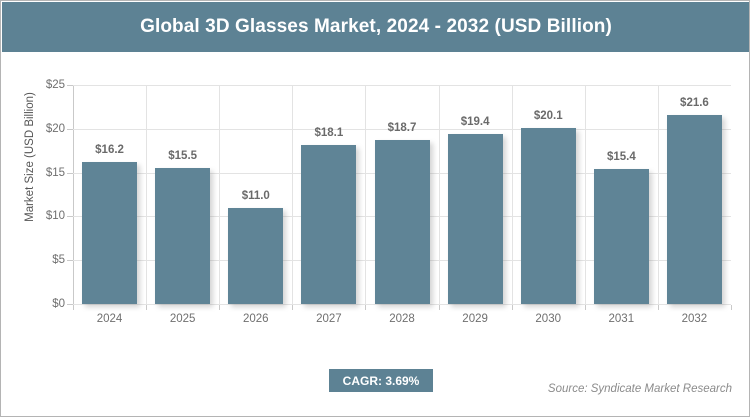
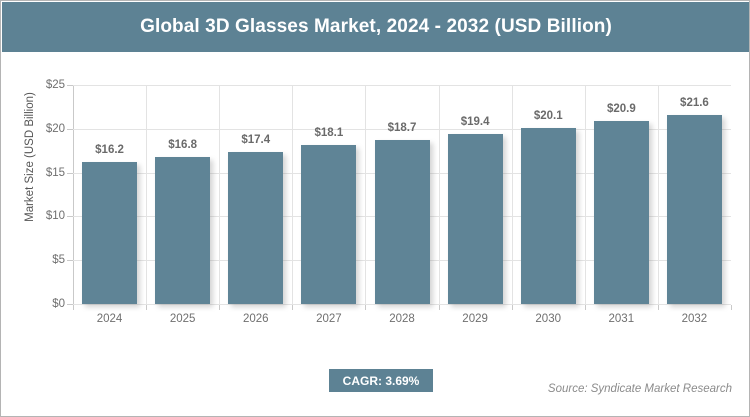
2025: $15.5 -> $16.8
2026: $11.0 -> $17.4
2031: $15.4 -> $20.9
